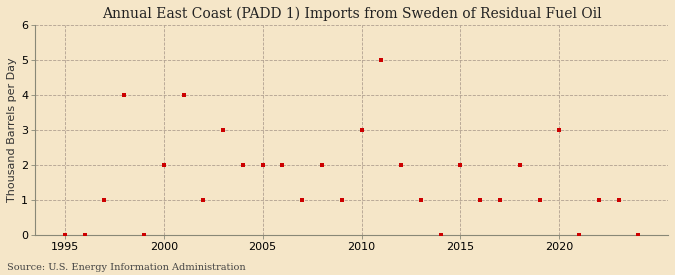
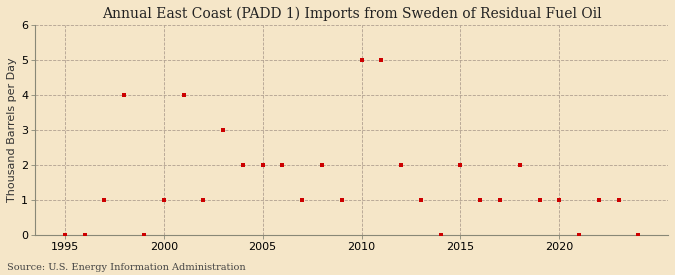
2000: 2 -> 1
2010: 3 -> 5
2020: 3 -> 1
